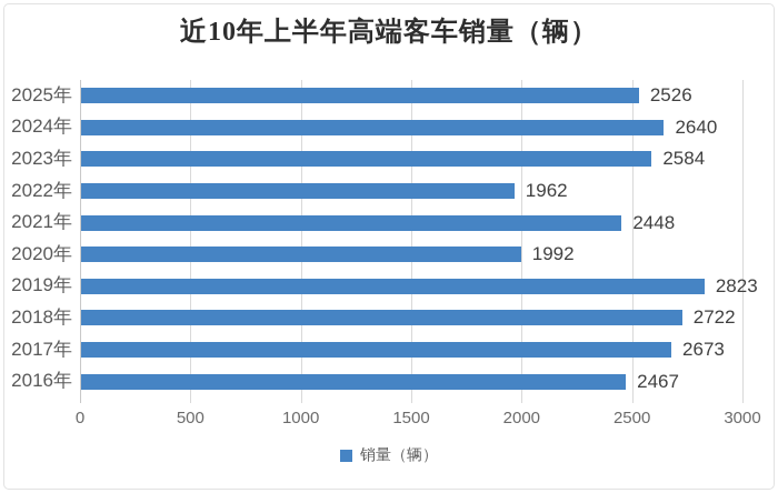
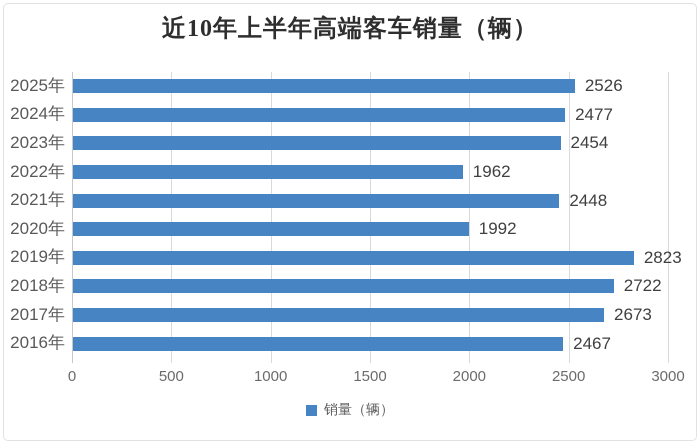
2024年: 2640 -> 2477
2023年: 2584 -> 2454
